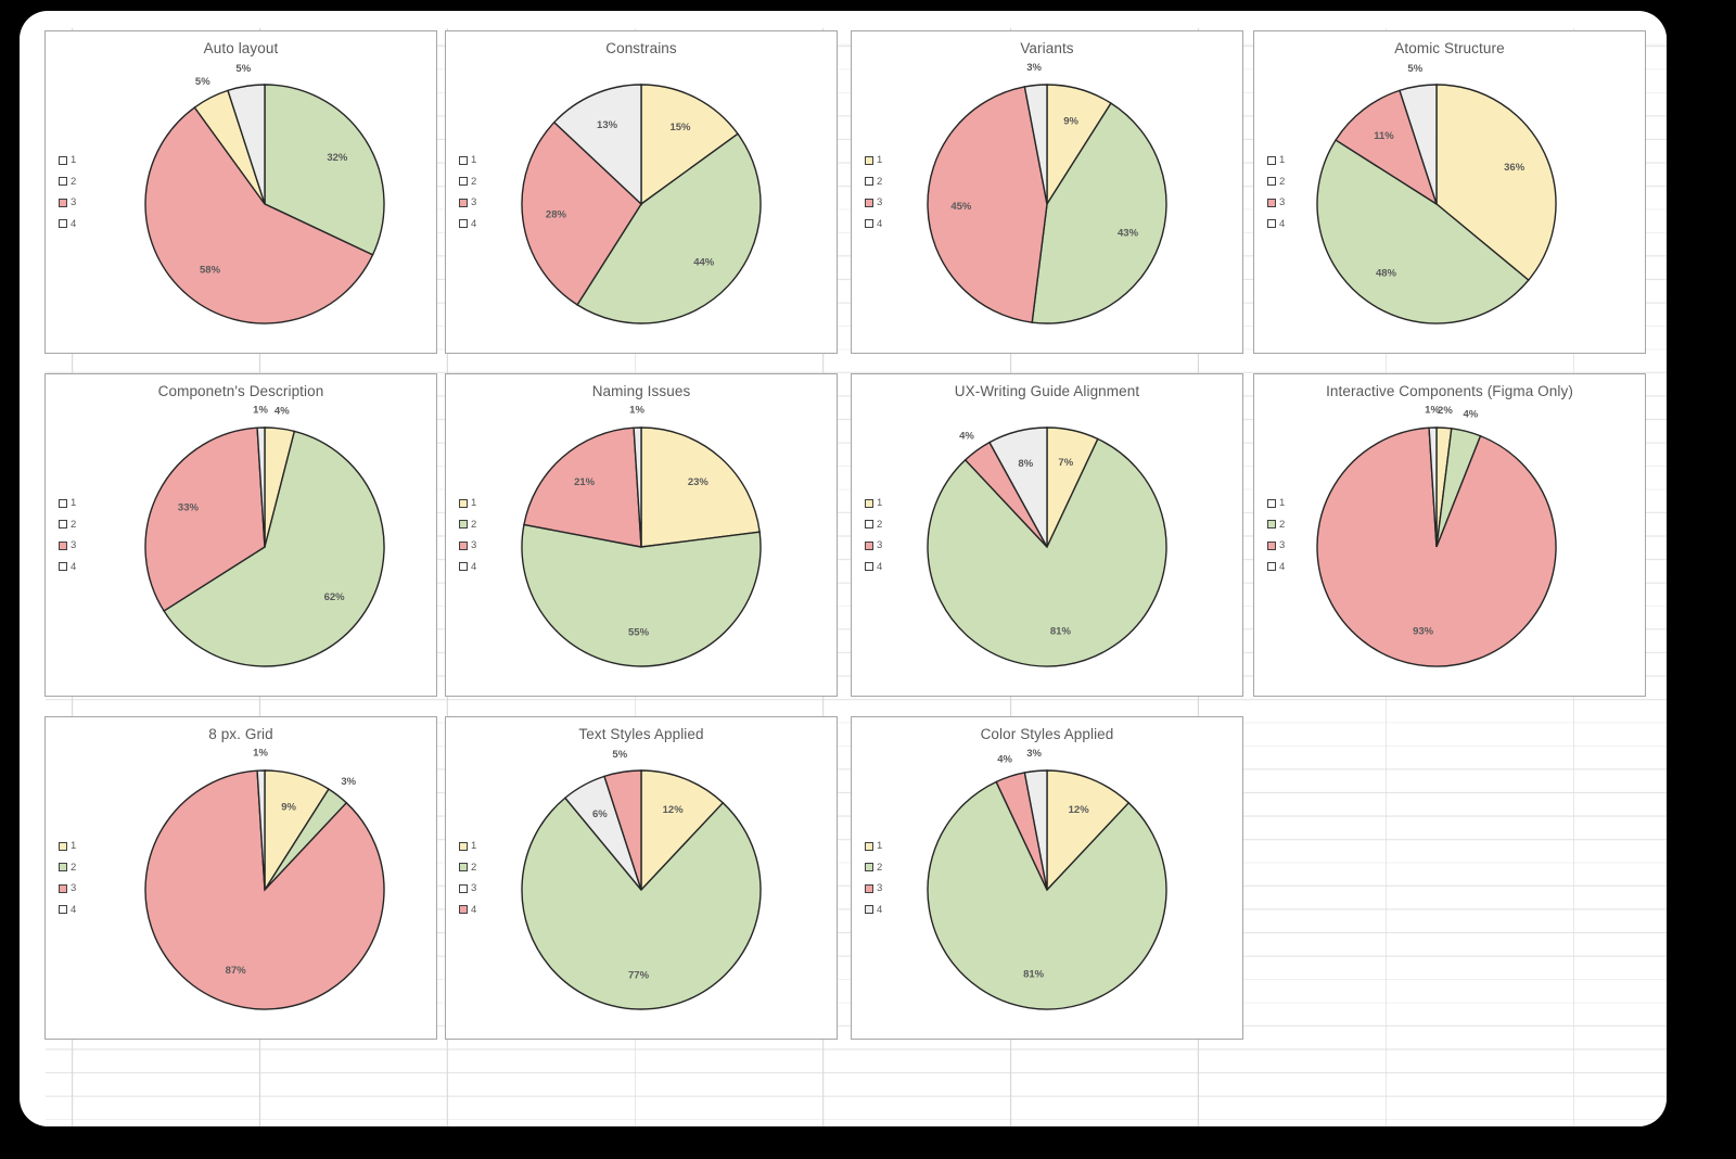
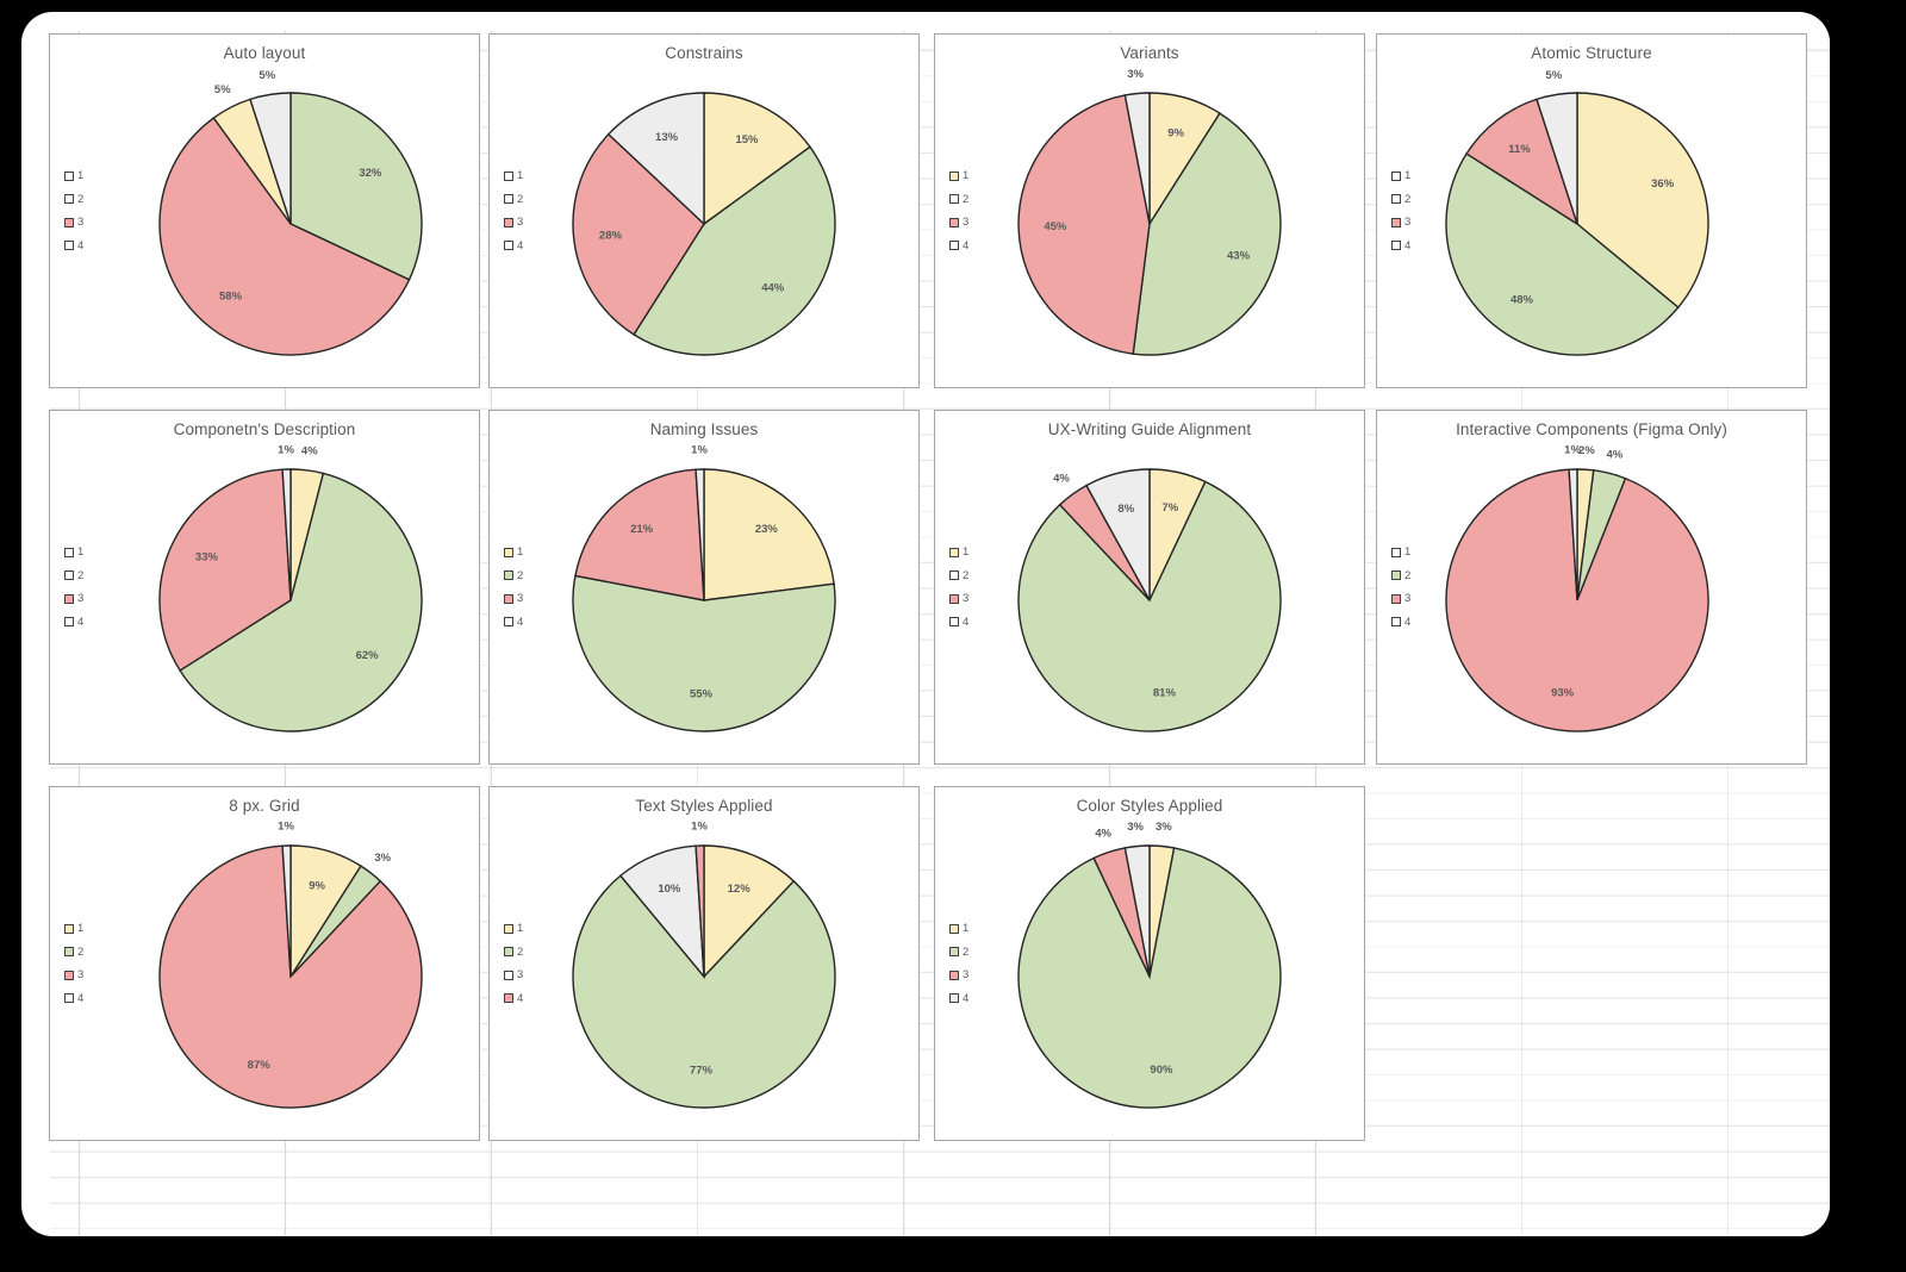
Text Styles Applied/3: 6% -> 10%
Text Styles Applied/4: 5% -> 1%
Color Styles Applied/1: 12% -> 3%
Color Styles Applied/2: 81% -> 90%
